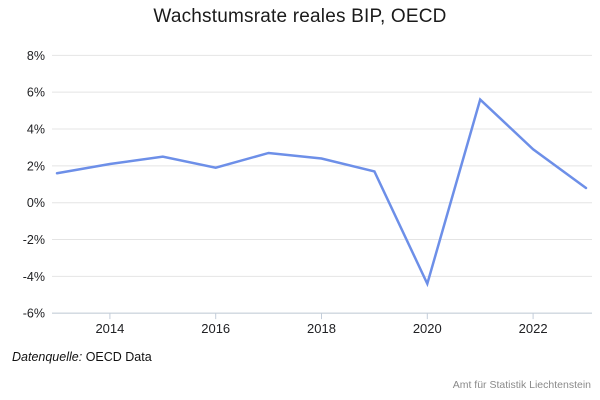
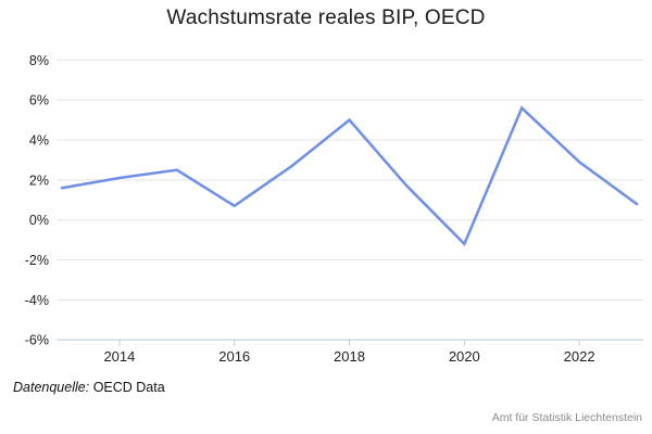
2016: 1.9% -> 0.7%
2018: 2.4% -> 5.0%
2020: -4.4% -> -1.2%
